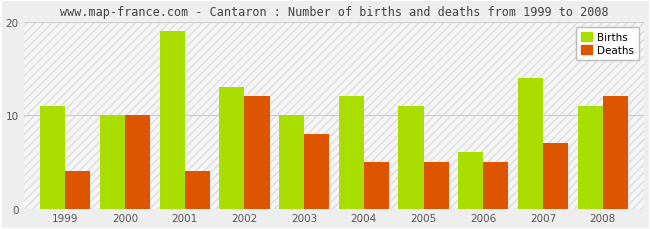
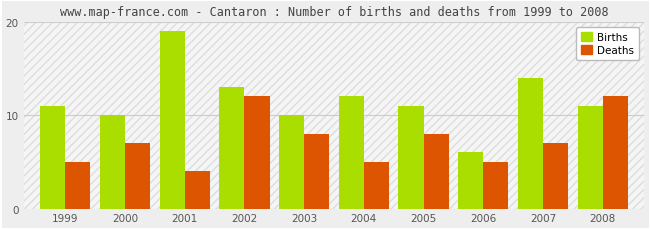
Deaths/1999: 4 -> 5
Deaths/2000: 10 -> 7
Deaths/2005: 5 -> 8
